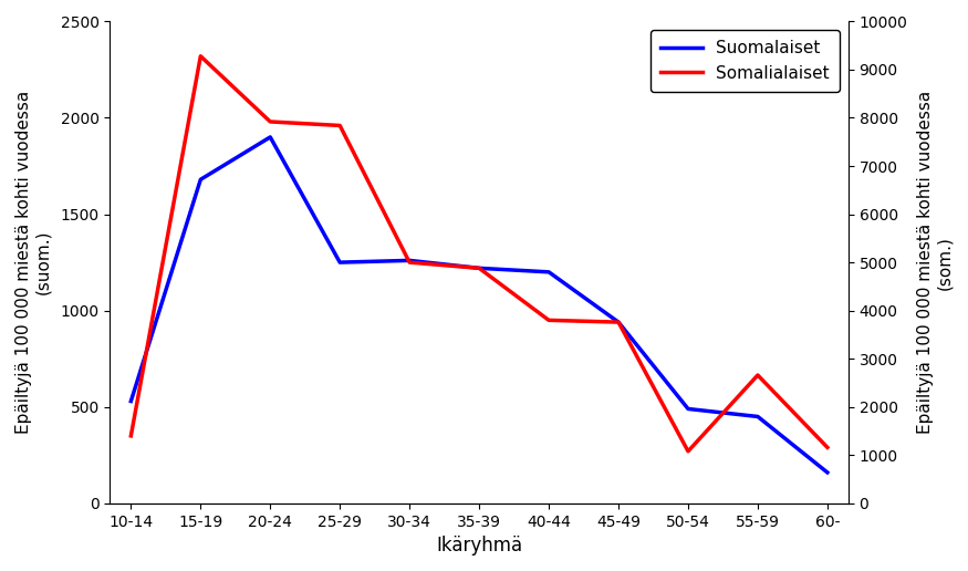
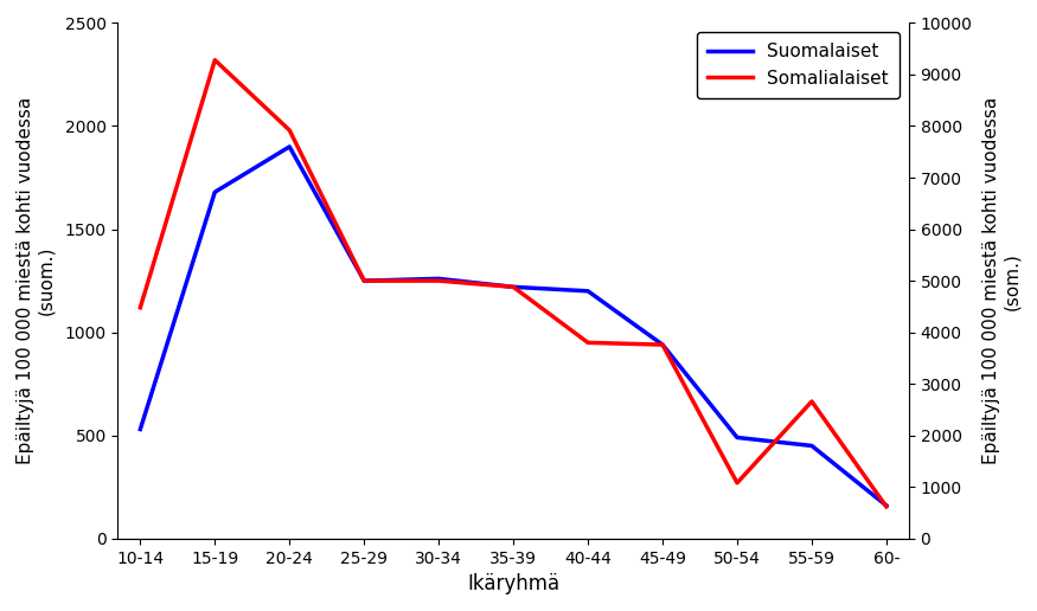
Somalialaiset/10-14: 350 -> 1120
Somalialaiset/25-29: 1960 -> 1250
Somalialaiset/60-: 290 -> 160
